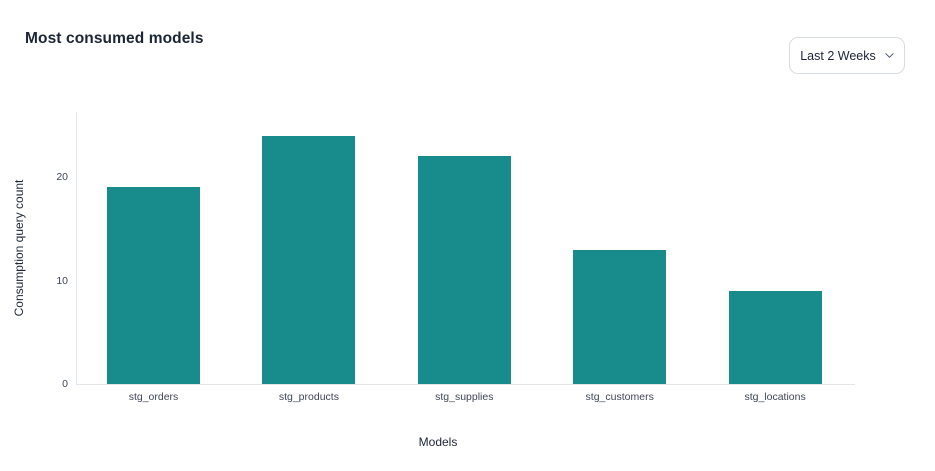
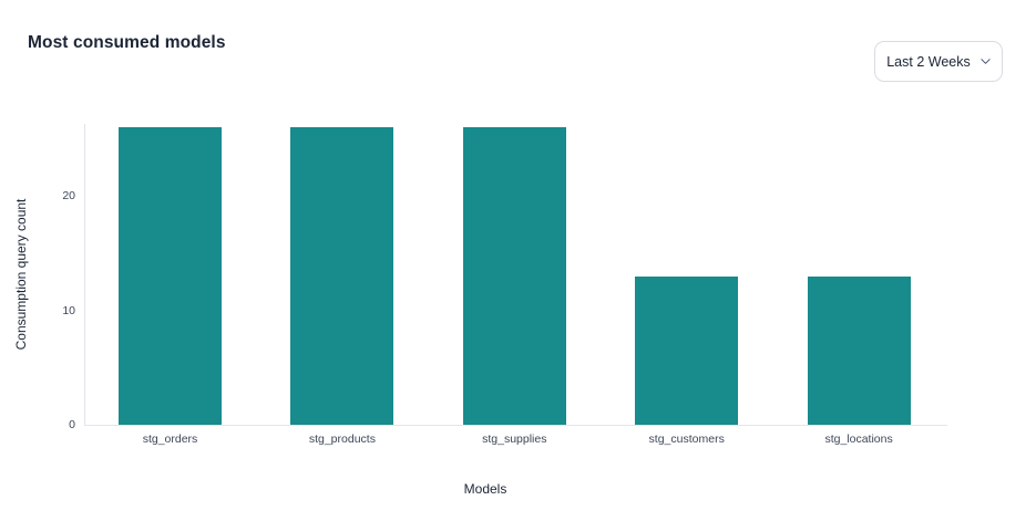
stg_orders: 19 -> 26
stg_products: 24 -> 26
stg_supplies: 22 -> 26
stg_locations: 9 -> 13
